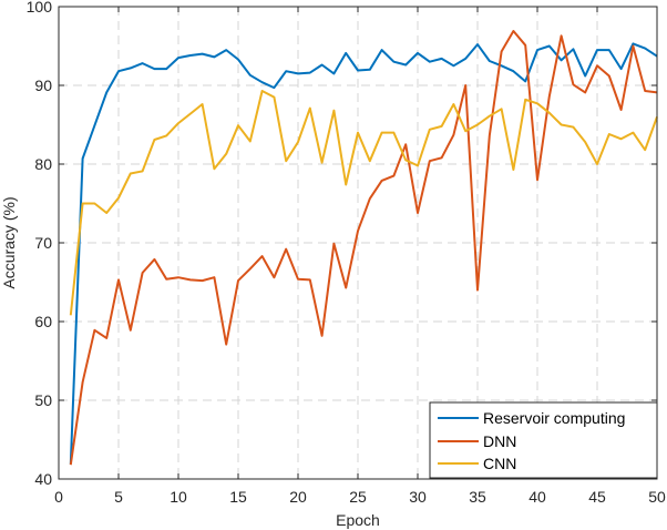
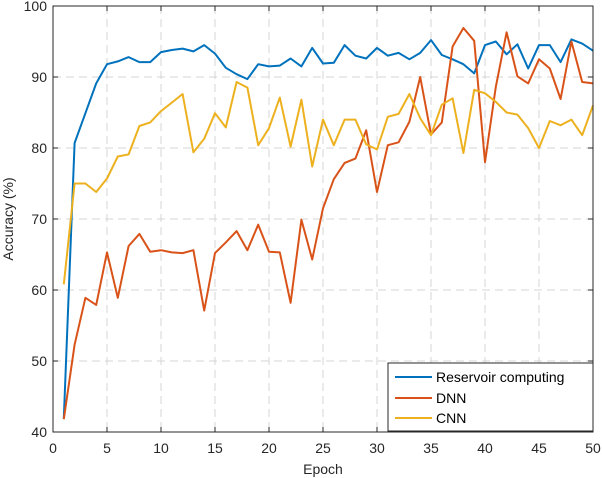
DNN/35: 64 -> 82
CNN/35: 85 -> 82
